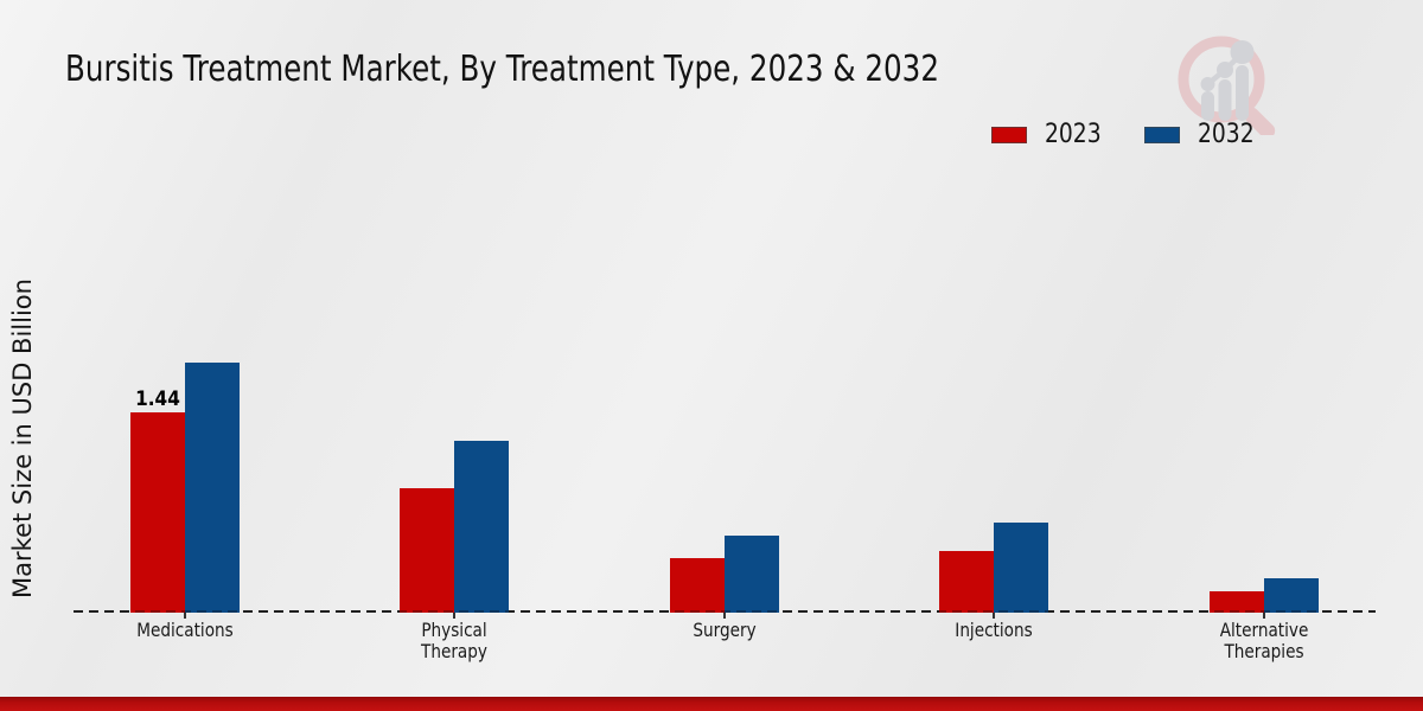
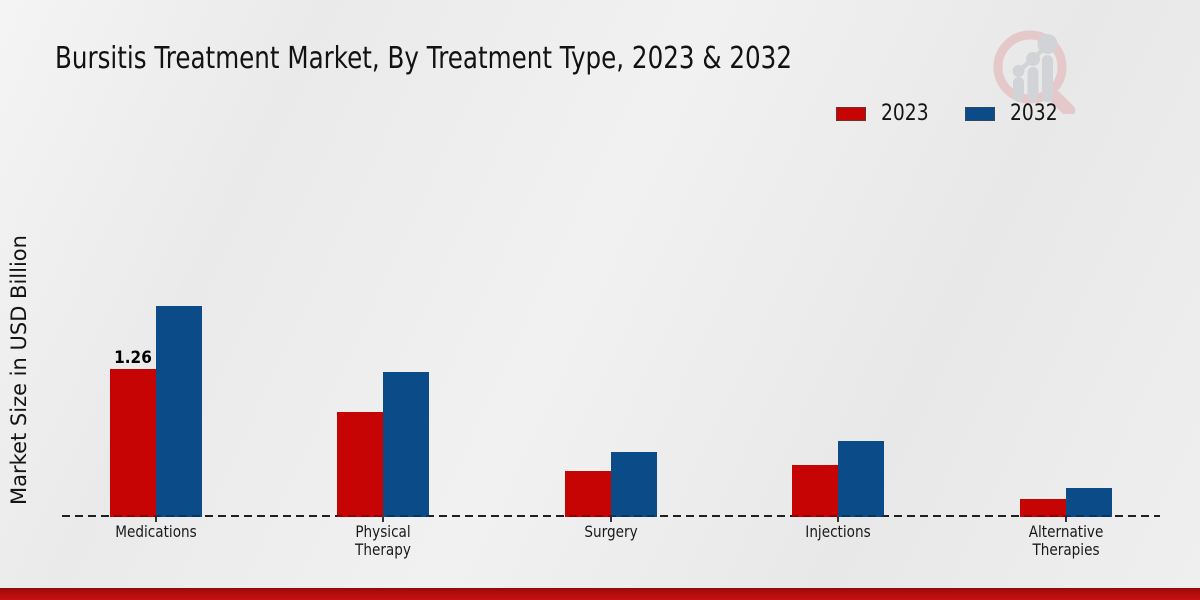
2023/Medications: 1.44 -> 1.26
